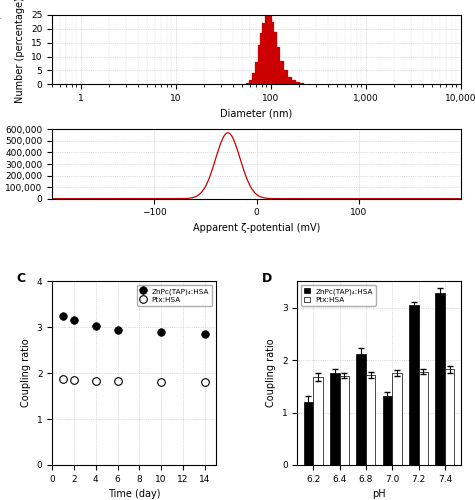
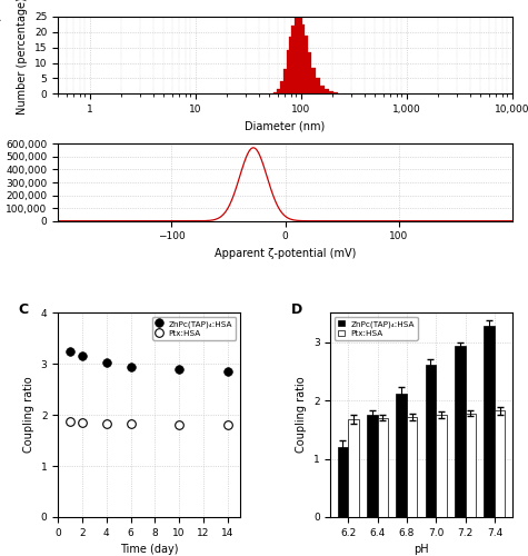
ZnPc(TAP)₄:HSA/7.0: 1.32 -> 2.62
ZnPc(TAP)₄:HSA/7.2: 3.04 -> 2.93
